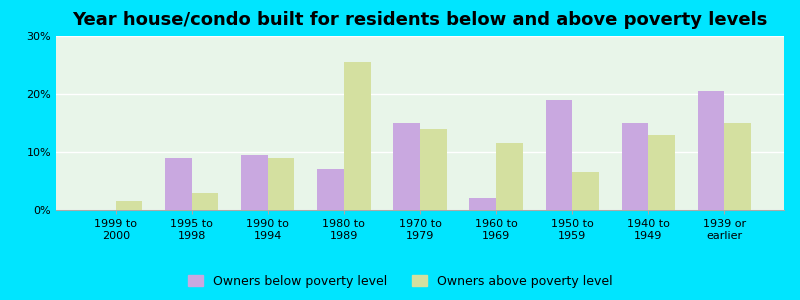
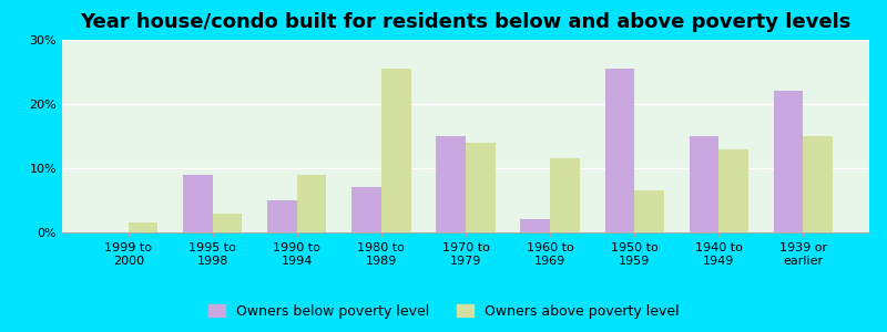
Owners below poverty level/1990 to 1994: 9.4% -> 5.0%
Owners below poverty level/1950 to 1959: 19.0% -> 25.5%
Owners below poverty level/1939 or earlier: 20.6% -> 22.0%
